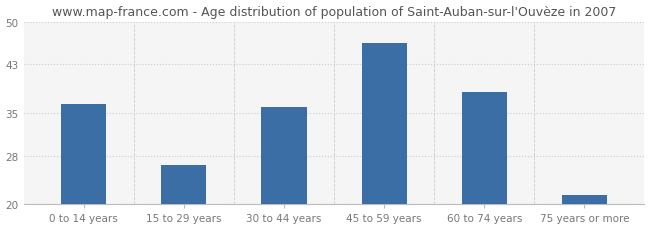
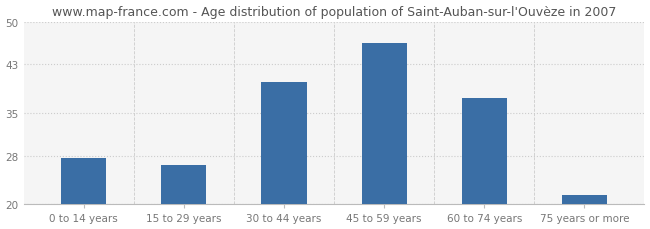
0 to 14 years: 36.5 -> 27.6
30 to 44 years: 36.0 -> 40.0
60 to 74 years: 38.5 -> 37.4
